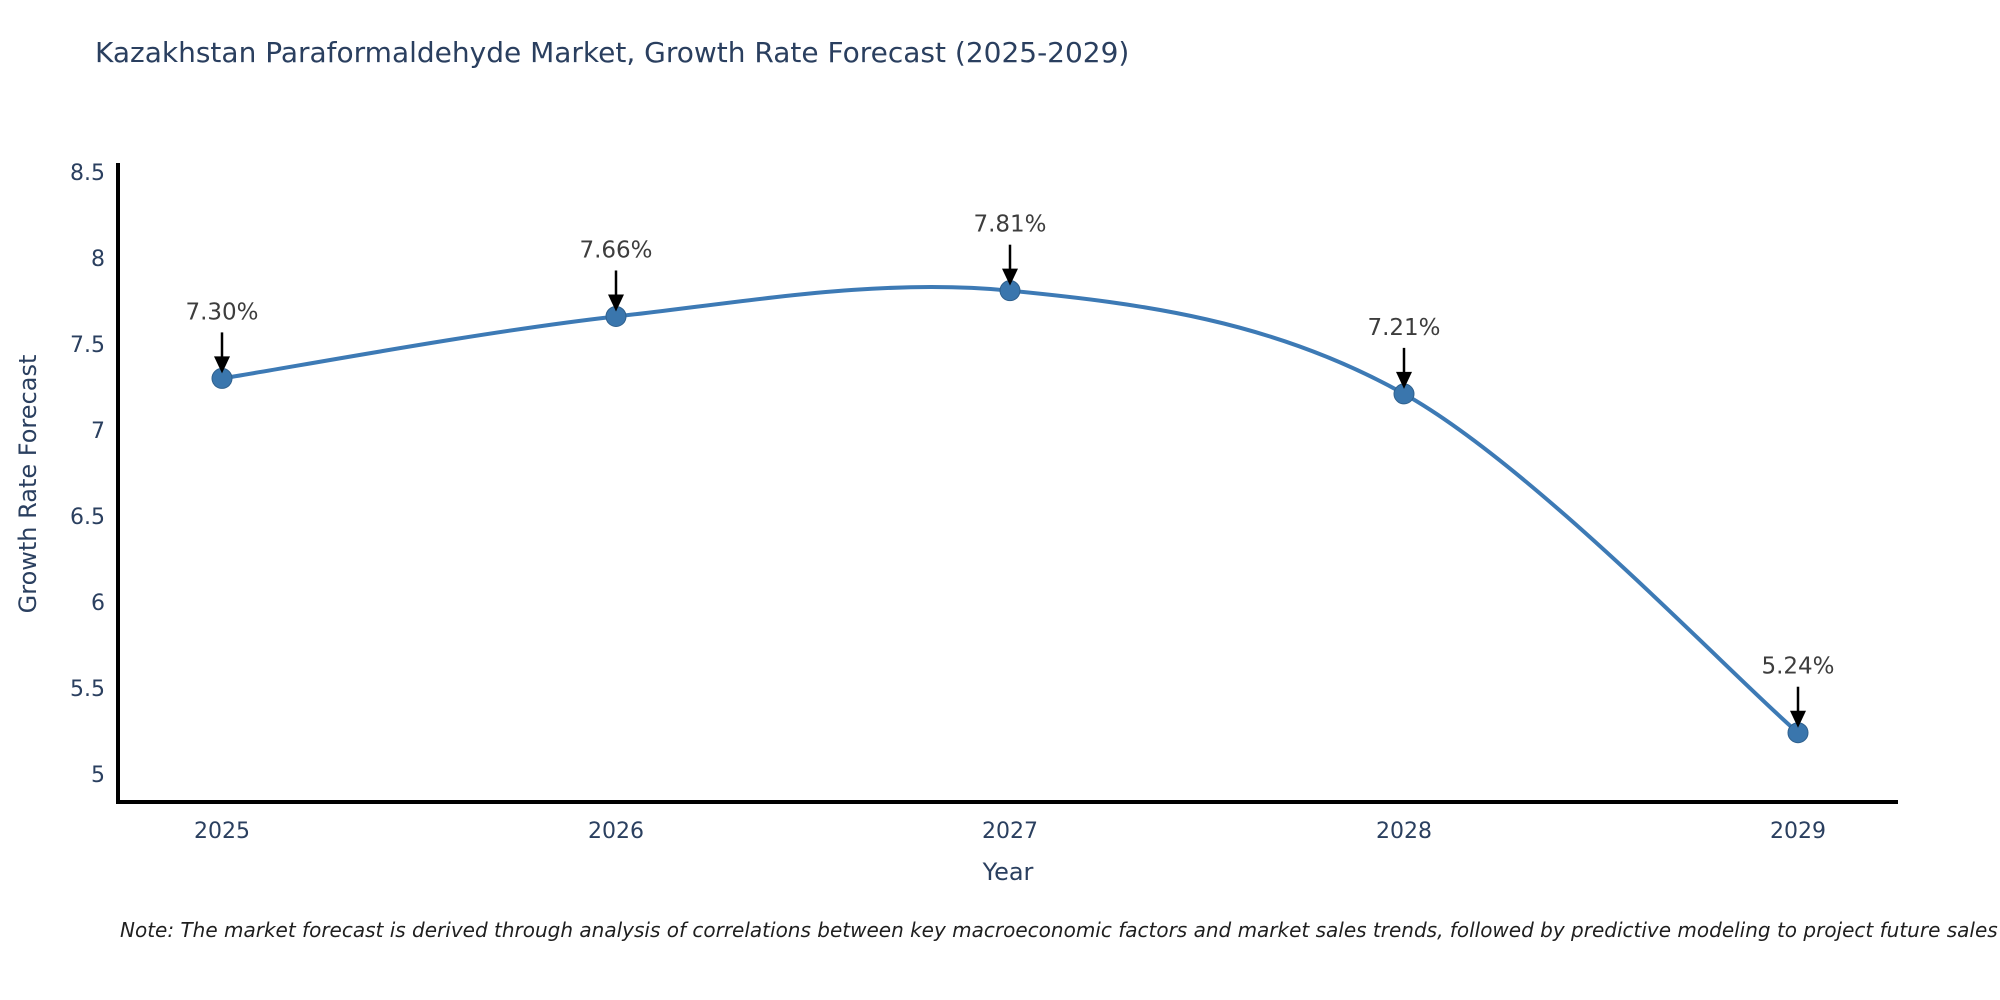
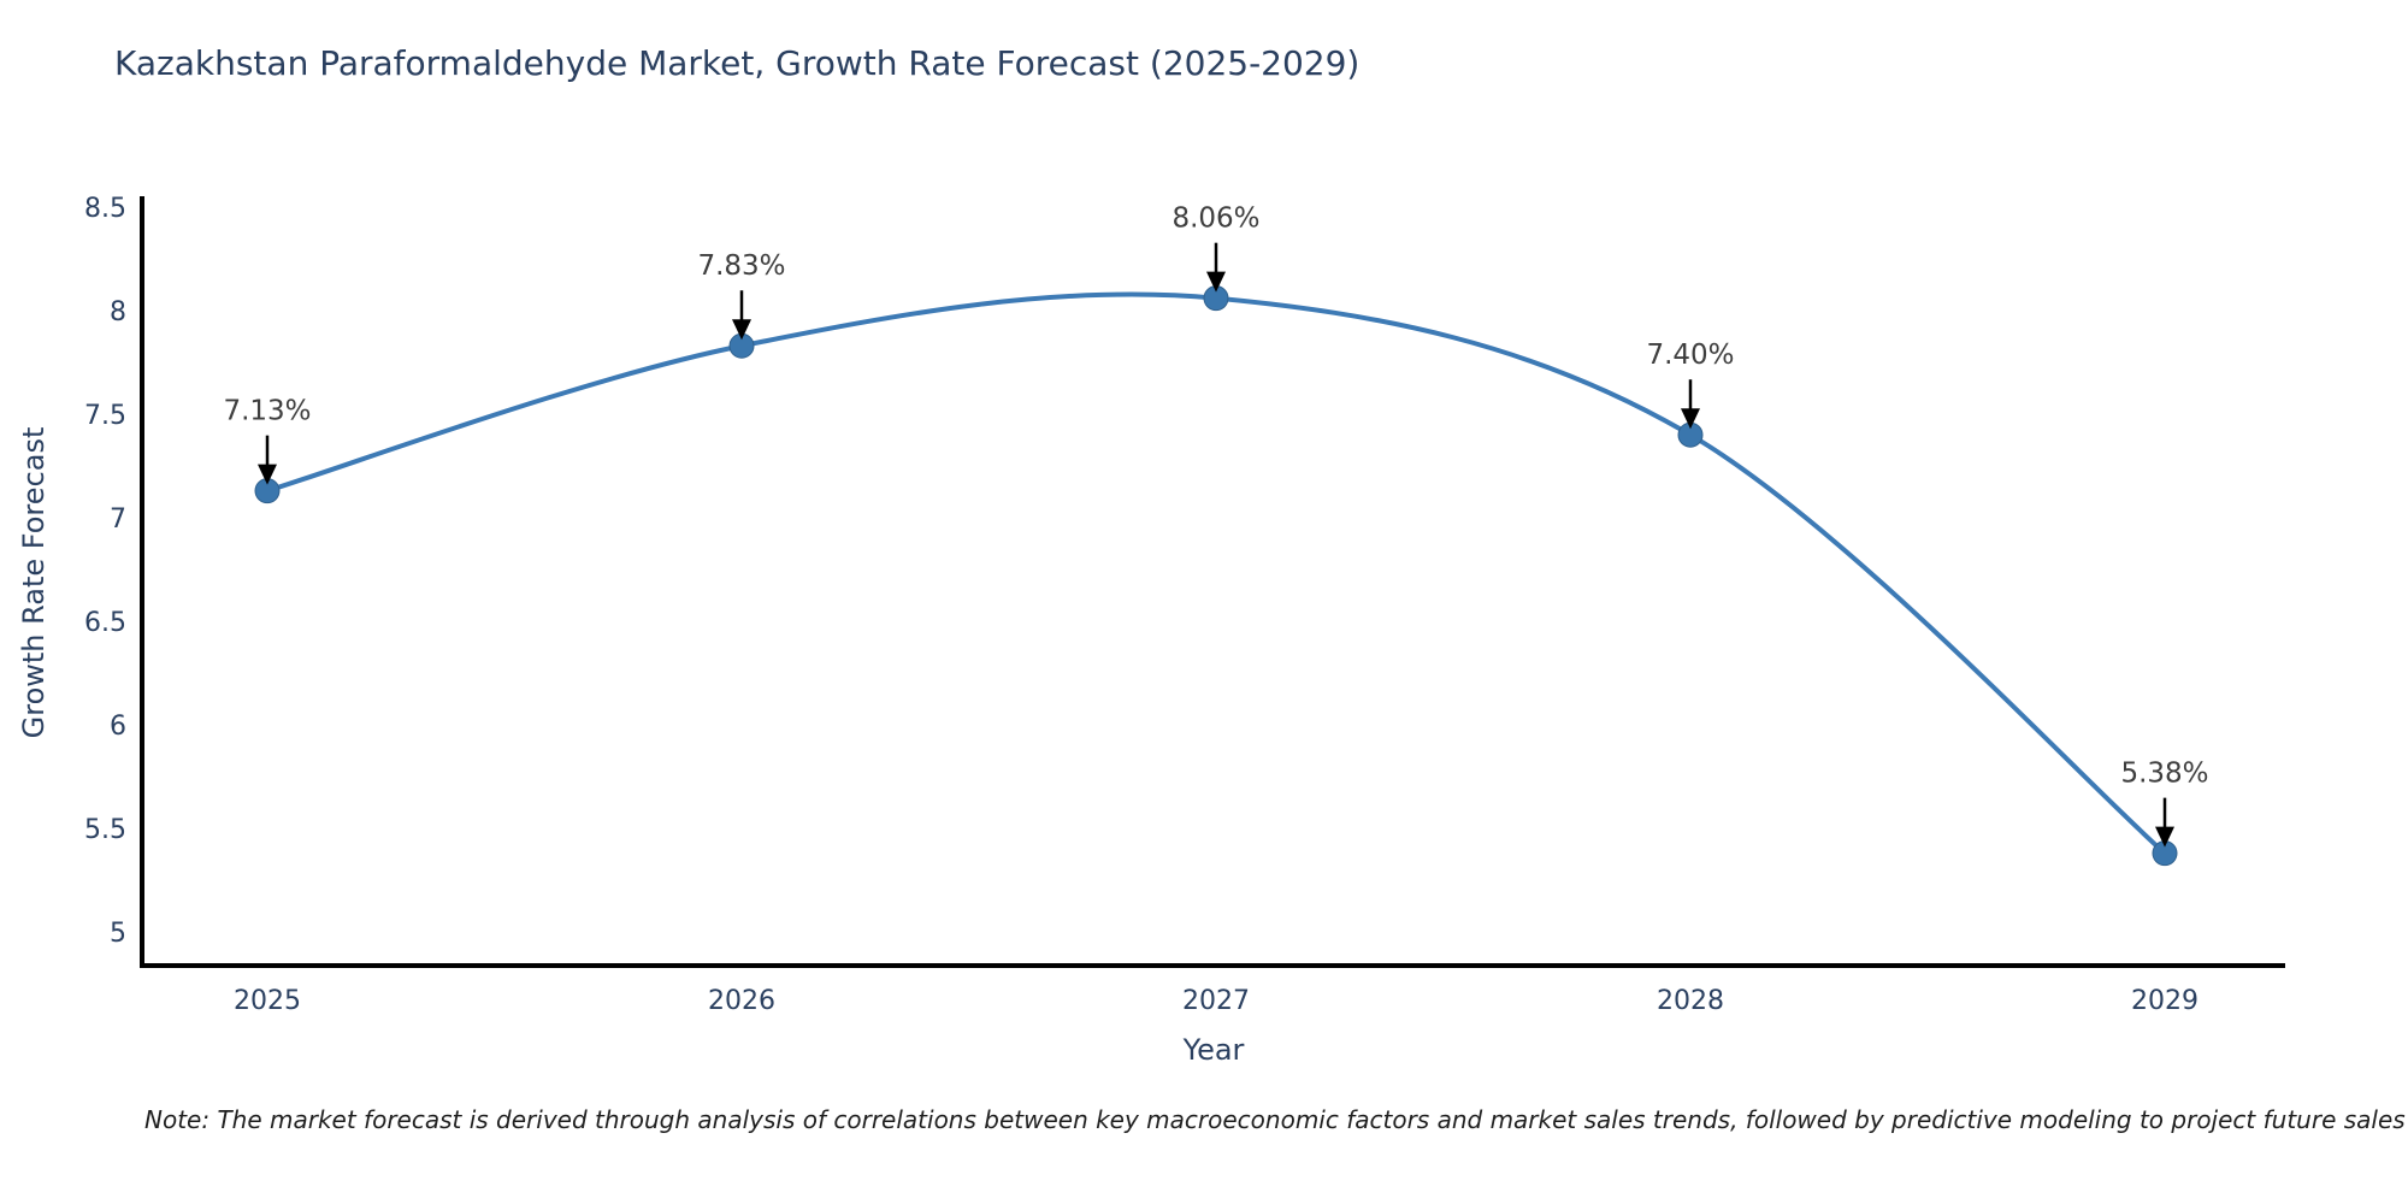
2025: 7.30% -> 7.13%
2026: 7.66% -> 7.83%
2027: 7.81% -> 8.06%
2028: 7.21% -> 7.40%
2029: 5.24% -> 5.38%
